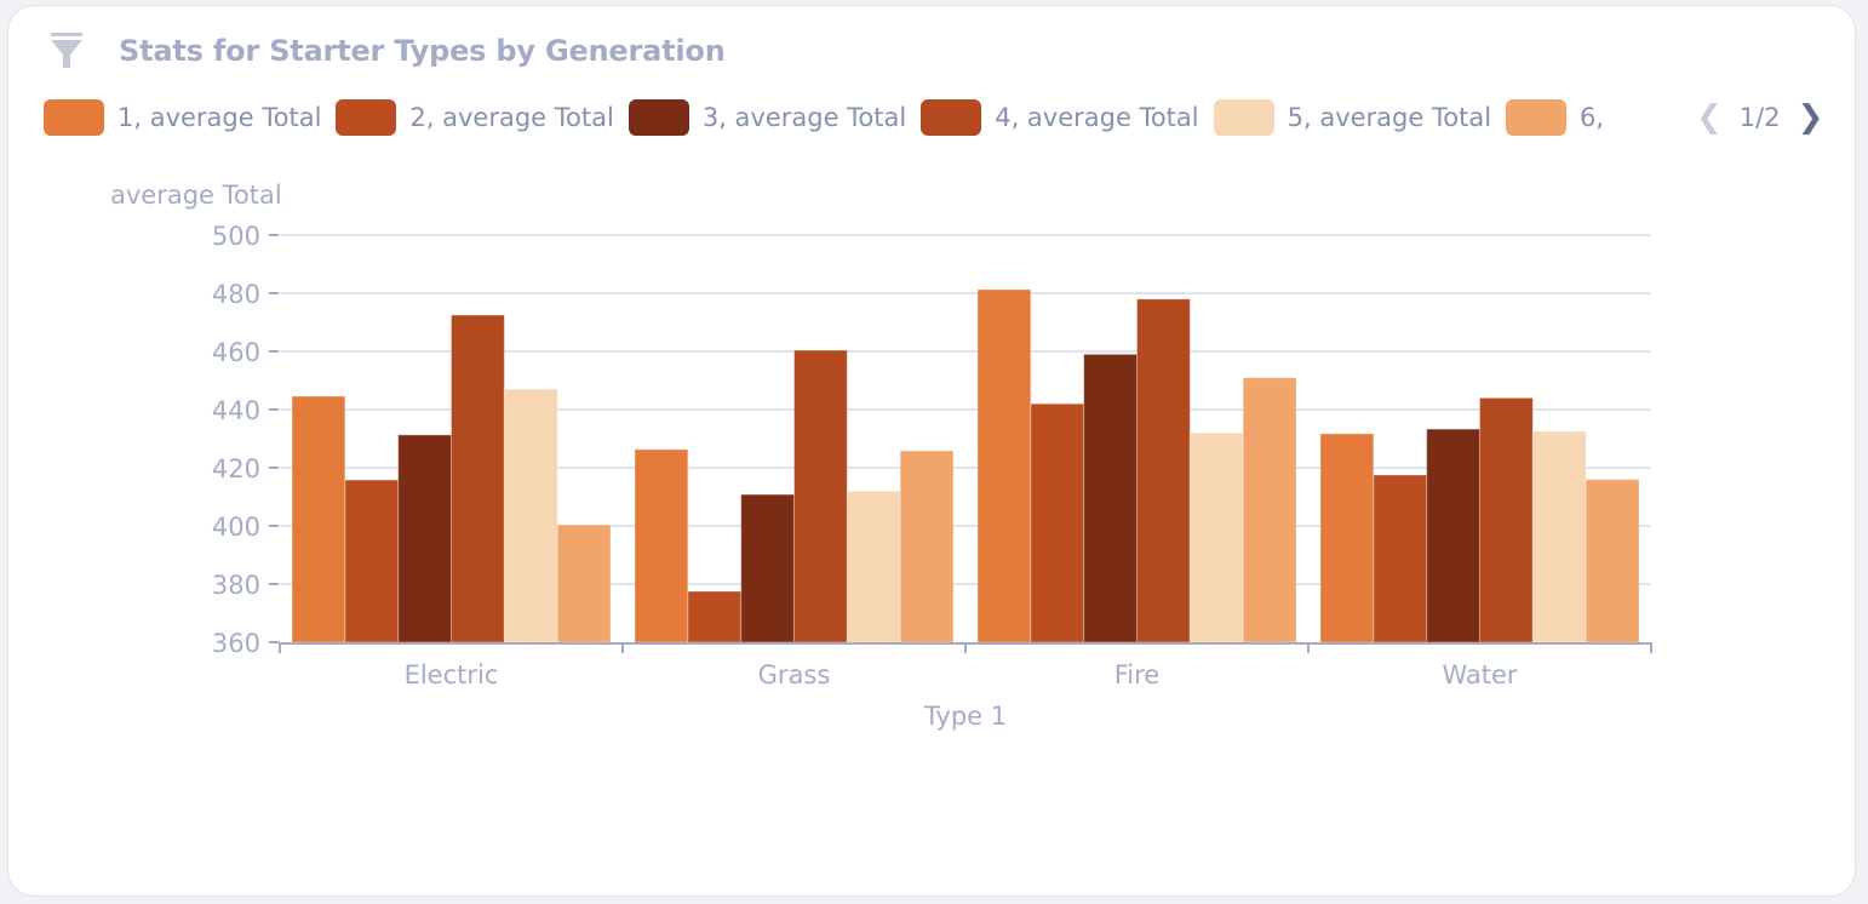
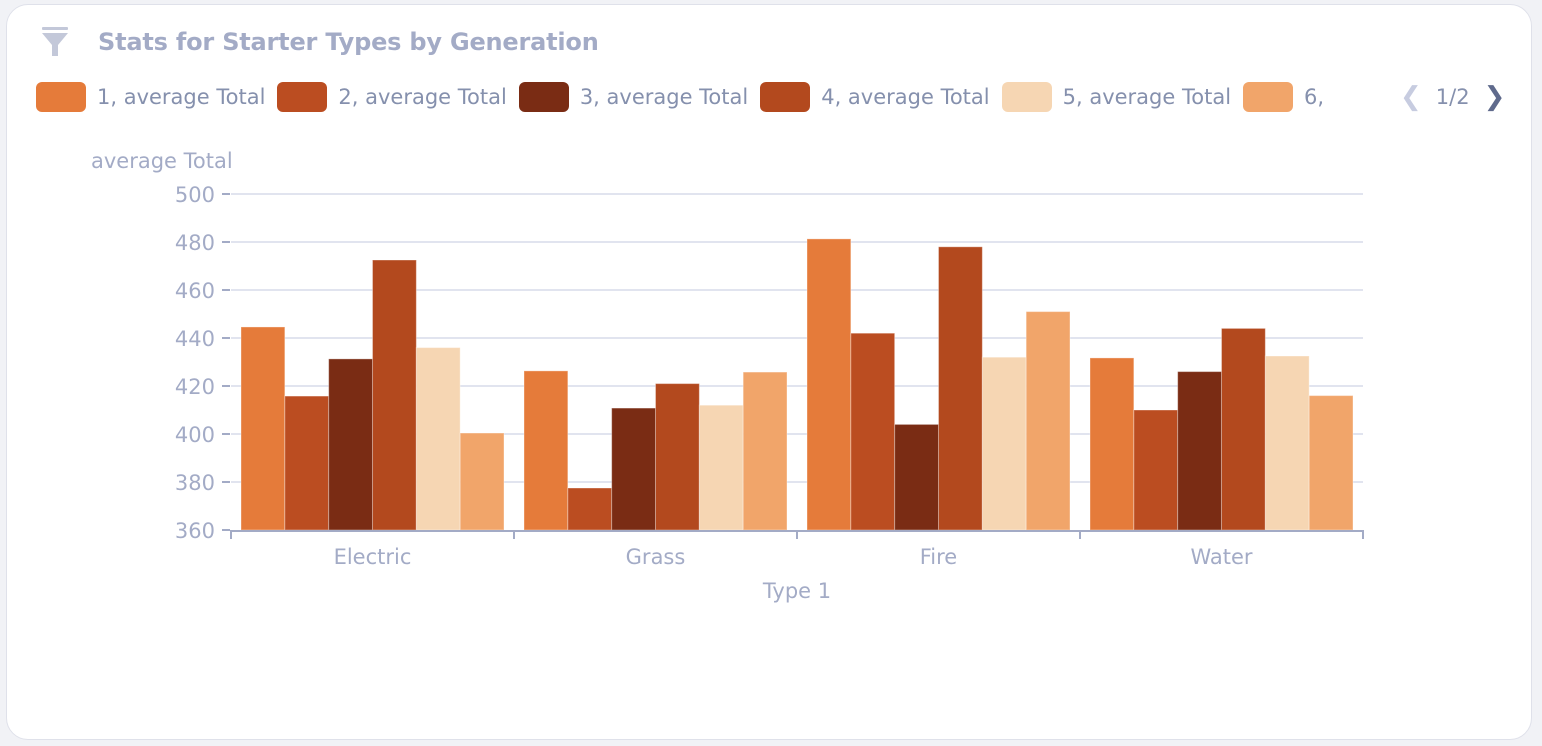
5, average Total/Electric: 447 -> 436
4, average Total/Grass: 460 -> 421
3, average Total/Fire: 459 -> 404
2, average Total/Water: 418 -> 410
3, average Total/Water: 433 -> 426
